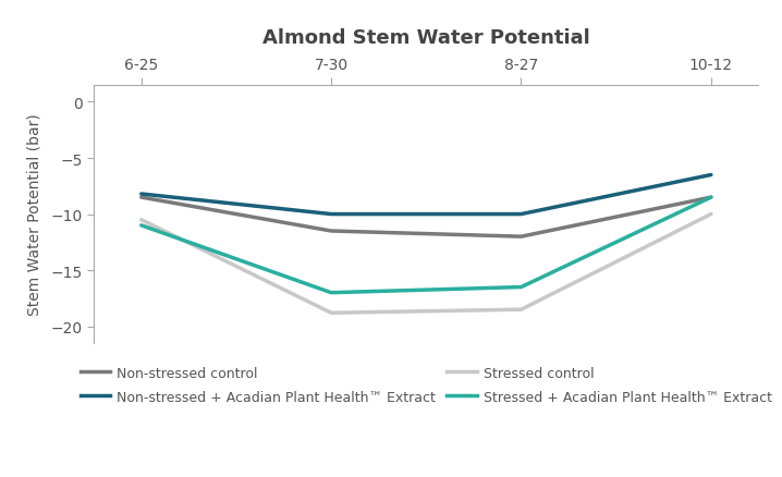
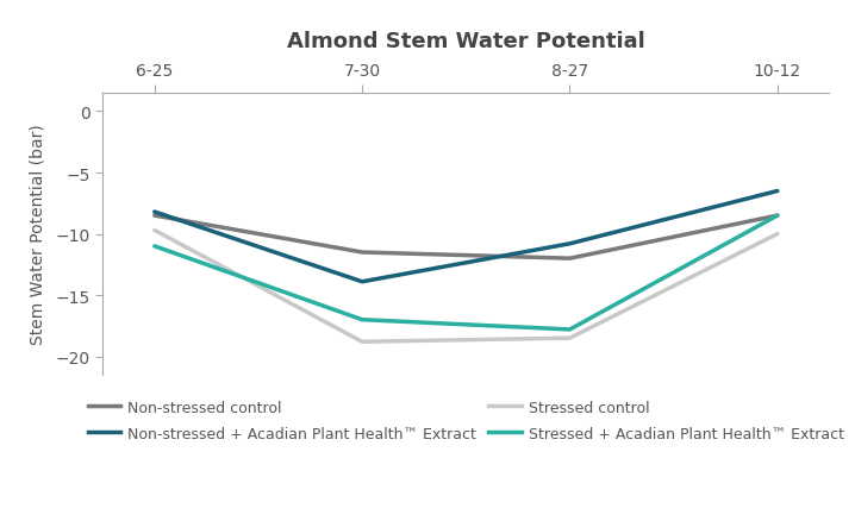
Stressed control/6-25: -10.5 -> -9.7
Non-stressed + Acadian Plant Health™ Extract/7-30: -10.0 -> -13.9
Non-stressed + Acadian Plant Health™ Extract/8-27: -10.0 -> -10.8
Stressed + Acadian Plant Health™ Extract/8-27: -16.5 -> -17.8
